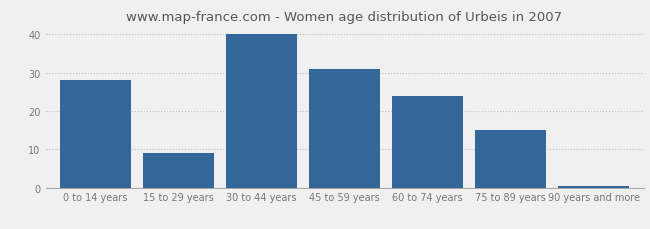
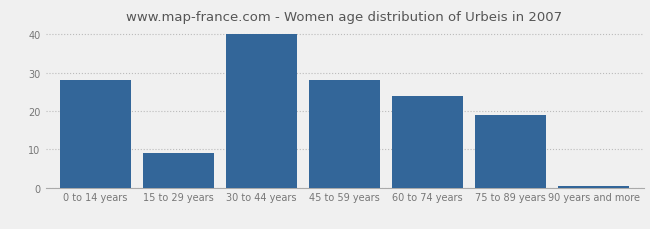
45 to 59 years: 31.0 -> 28.0
75 to 89 years: 15.0 -> 19.0
